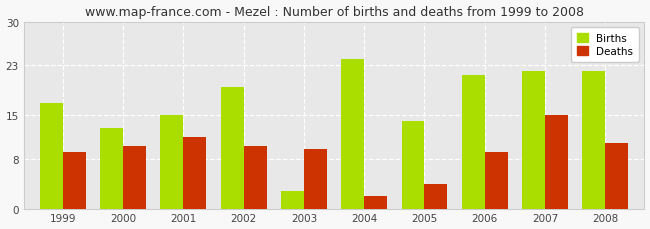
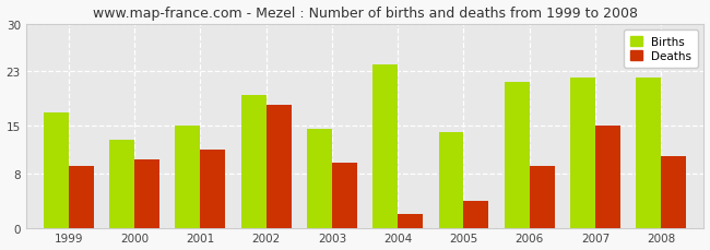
Deaths/2002: 10.0 -> 18.0
Births/2003: 2.8 -> 14.5
